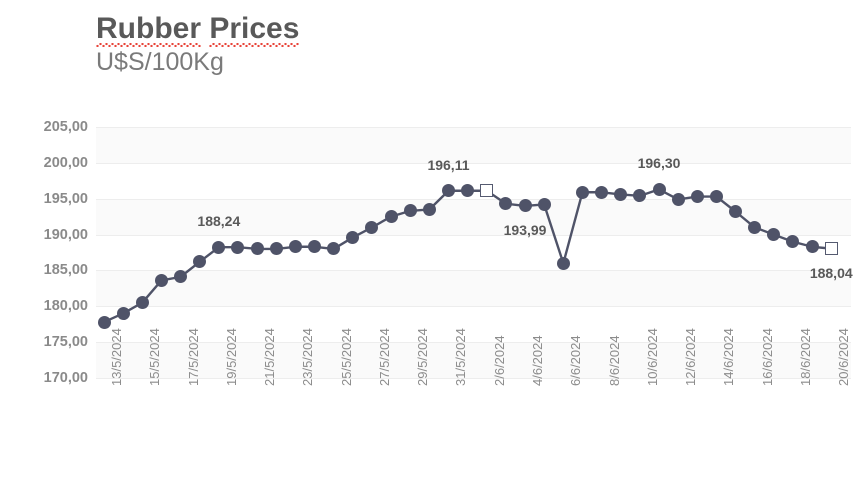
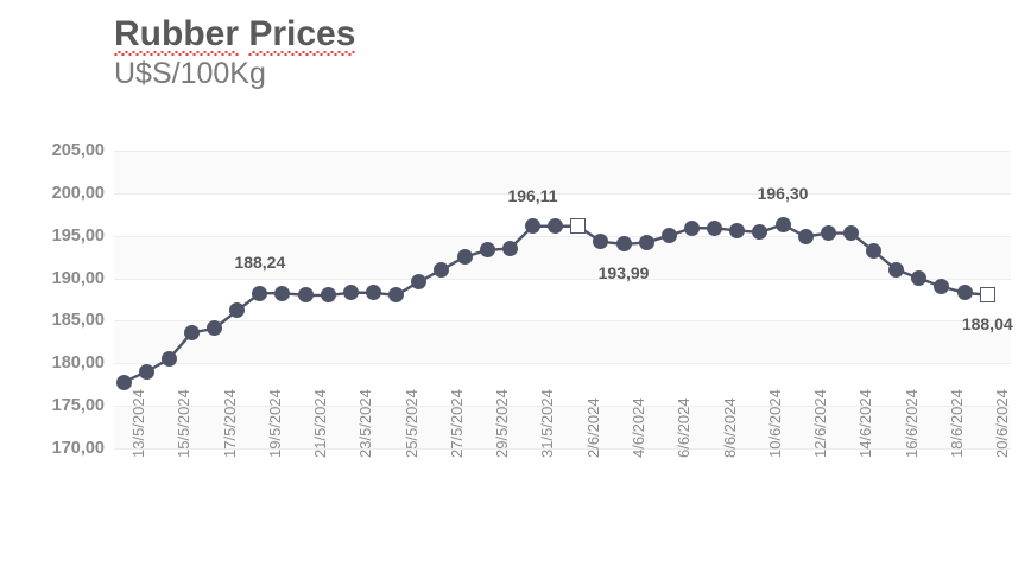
6/6/2024: 186 -> 195
